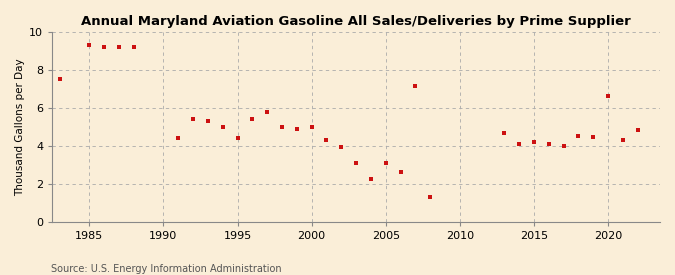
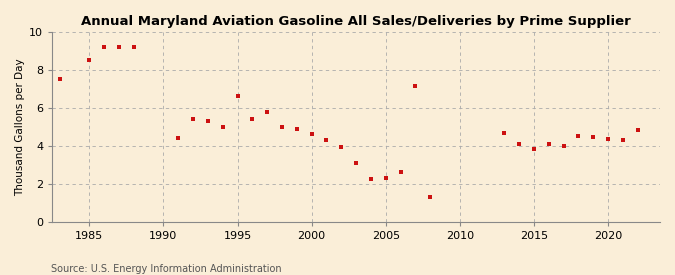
1985: 9.3 -> 8.5
1995: 4.4 -> 6.6
2000: 5.0 -> 4.6
2005: 3.1 -> 2.3
2015: 4.2 -> 3.9
2020: 6.6 -> 4.3
